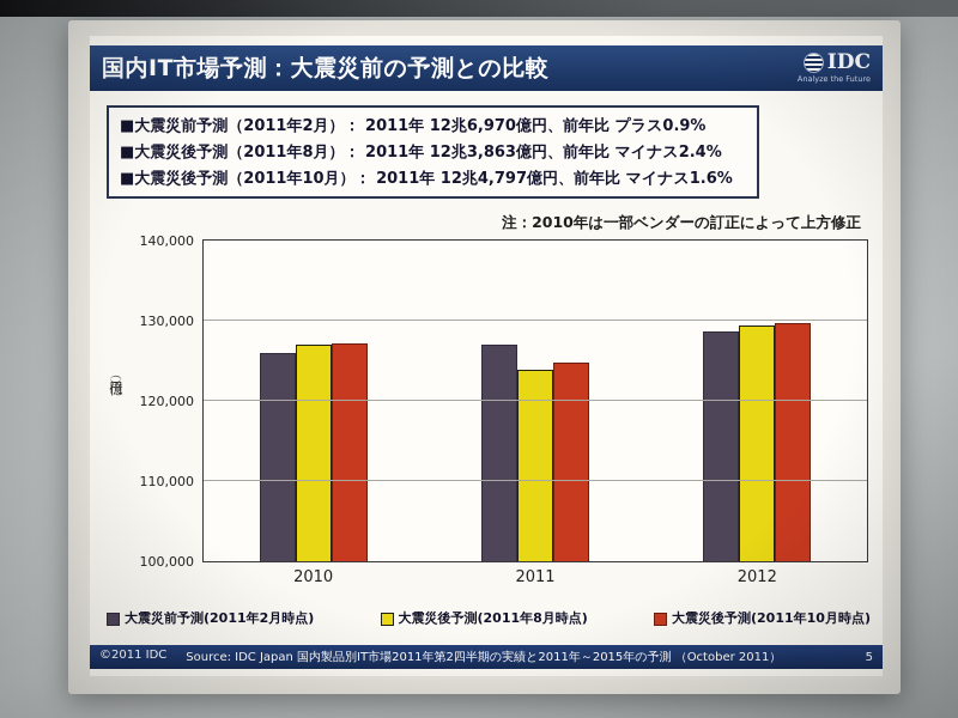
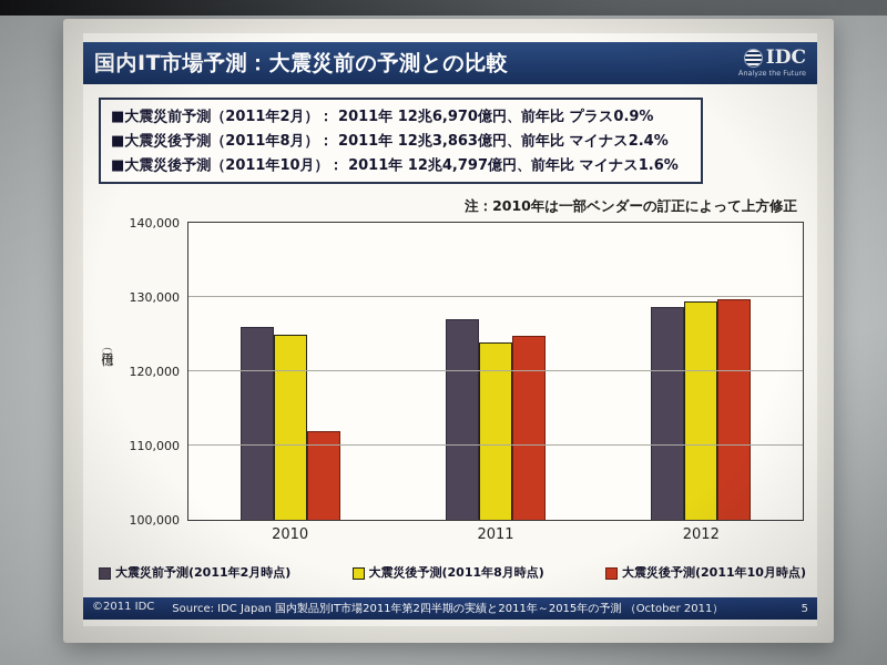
大震災後予測(2011年8月時点)/2010: 127000 -> 125000
大震災後予測(2011年10月時点)/2010: 127000 -> 112000
